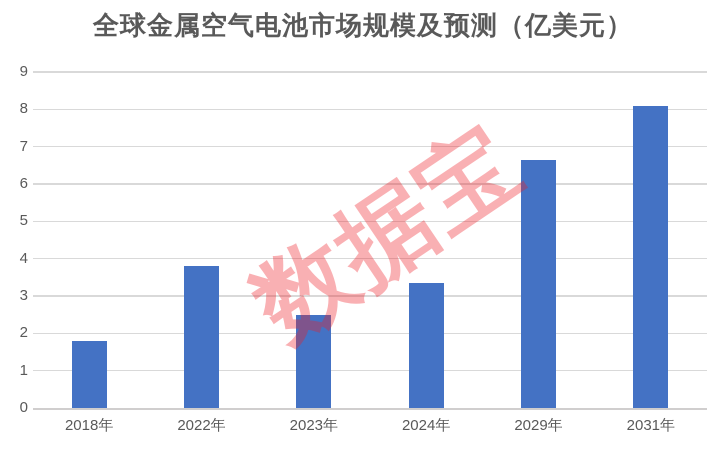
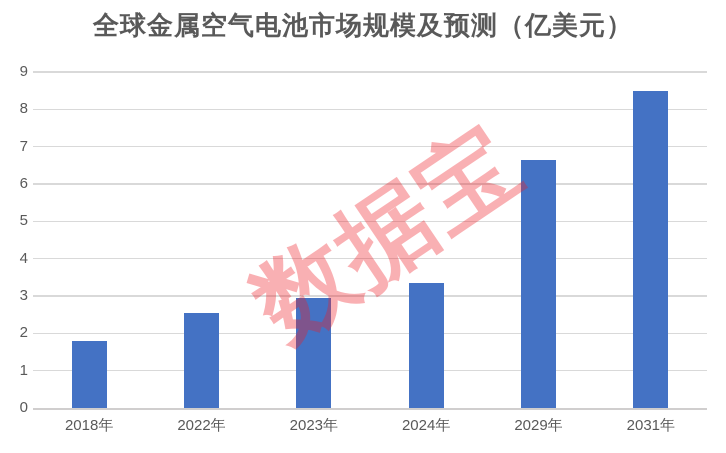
2022年: 3.8 -> 2.5
2023年: 2.5 -> 3.0
2031年: 8.1 -> 8.5
